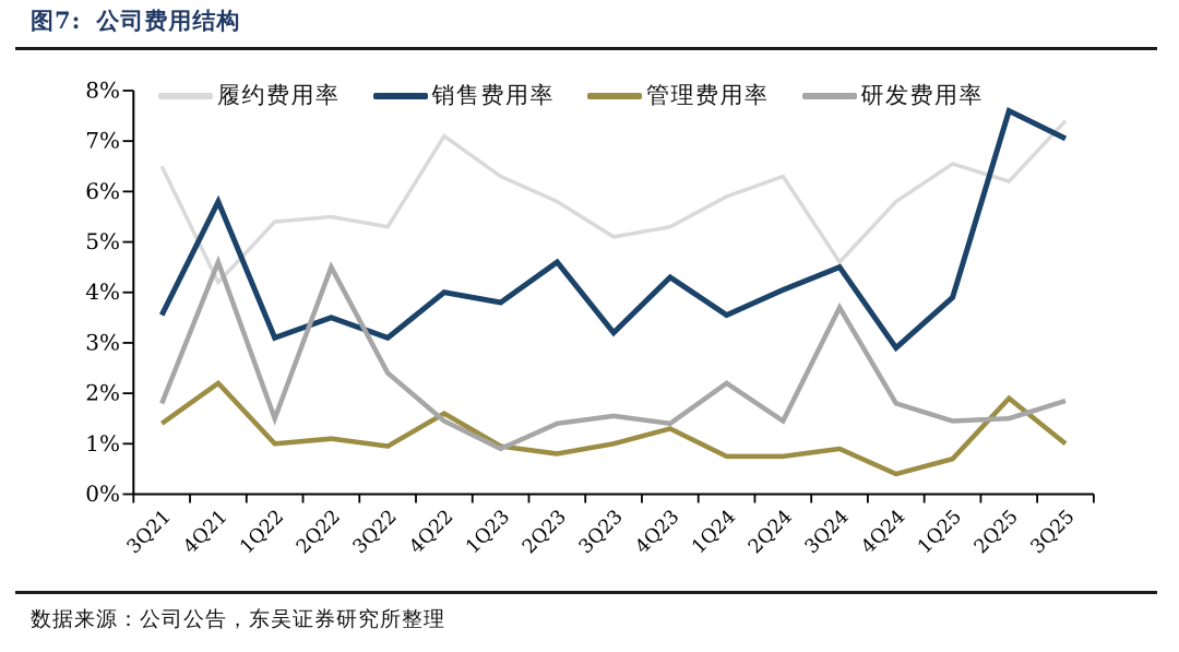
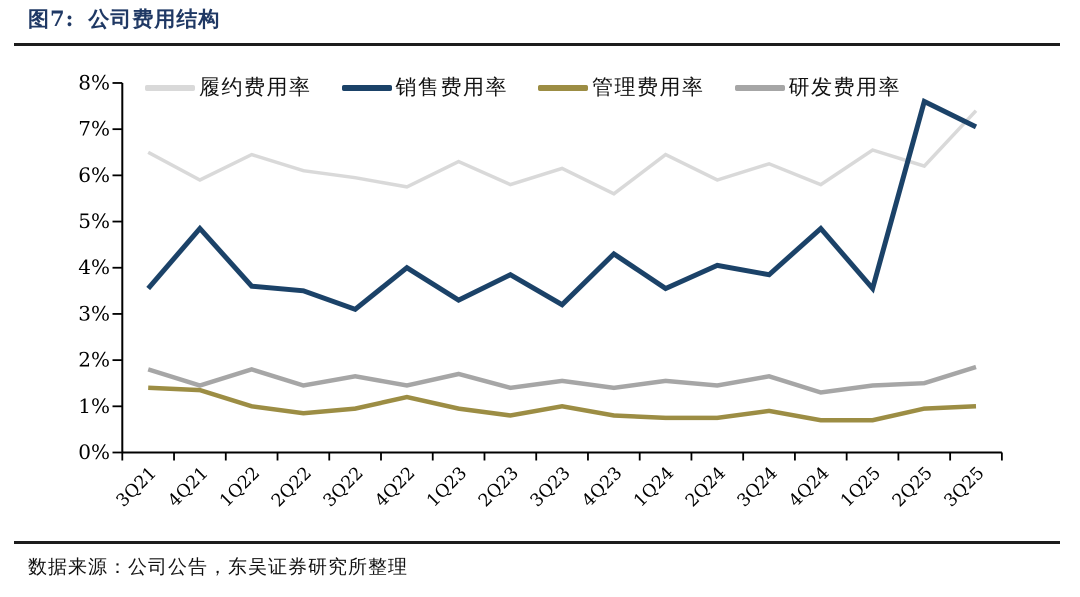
履约费用率/4Q21: 4.2% -> 5.9%
销售费用率/4Q21: 5.8% -> 4.8%
管理费用率/4Q21: 2.2% -> 1.4%
研发费用率/4Q21: 4.6% -> 1.4%
履约费用率/1Q22: 5.4% -> 6.5%
销售费用率/1Q22: 3.1% -> 3.6%
研发费用率/1Q22: 1.5% -> 1.8%
履约费用率/2Q22: 5.5% -> 6.1%
管理费用率/2Q22: 1.1% -> 0.8%
研发费用率/2Q22: 4.5% -> 1.4%
履约费用率/3Q22: 5.3% -> 6.0%
研发费用率/3Q22: 2.4% -> 1.6%
履约费用率/4Q22: 7.1% -> 5.8%
管理费用率/4Q22: 1.6% -> 1.2%
销售费用率/1Q23: 3.8% -> 3.3%
研发费用率/1Q23: 0.9% -> 1.7%
销售费用率/2Q23: 4.6% -> 3.9%
履约费用率/3Q23: 5.1% -> 6.2%
履约费用率/4Q23: 5.3% -> 5.6%
管理费用率/4Q23: 1.3% -> 0.8%
履约费用率/1Q24: 5.9% -> 6.5%
研发费用率/1Q24: 2.2% -> 1.6%
履约费用率/2Q24: 6.3% -> 5.9%
履约费用率/3Q24: 4.6% -> 6.2%
销售费用率/3Q24: 4.5% -> 3.9%
研发费用率/3Q24: 3.7% -> 1.6%
销售费用率/4Q24: 2.9% -> 4.8%
管理费用率/4Q24: 0.4% -> 0.7%
研发费用率/4Q24: 1.8% -> 1.3%
销售费用率/1Q25: 3.9% -> 3.5%
管理费用率/2Q25: 1.9% -> 0.9%
